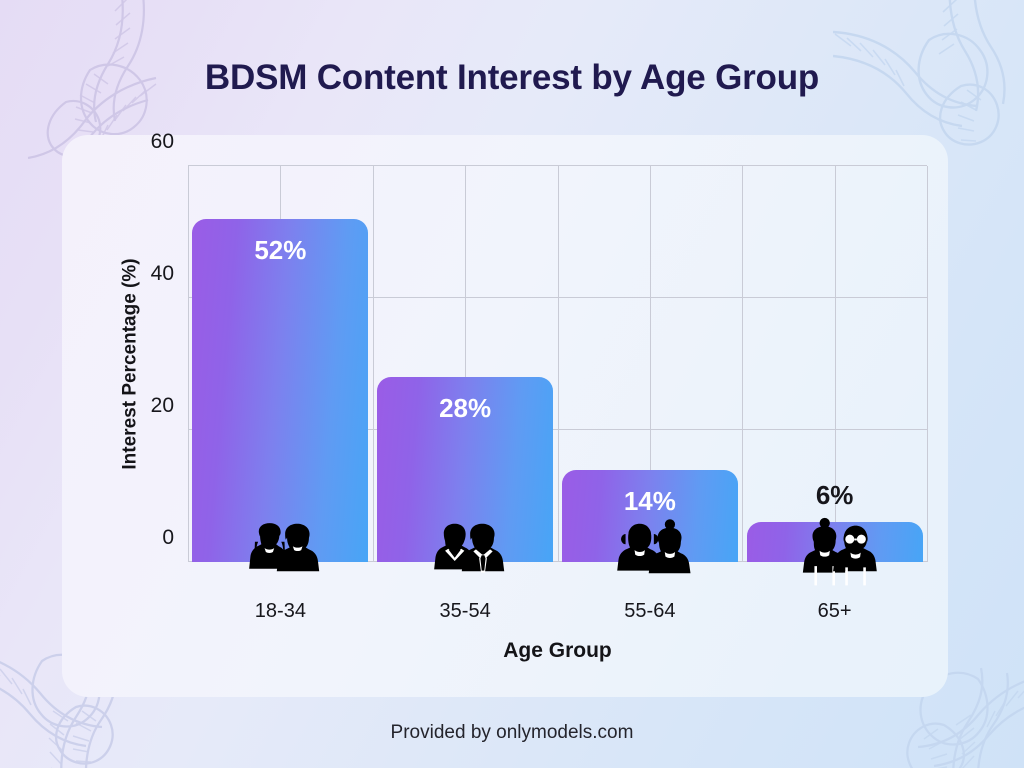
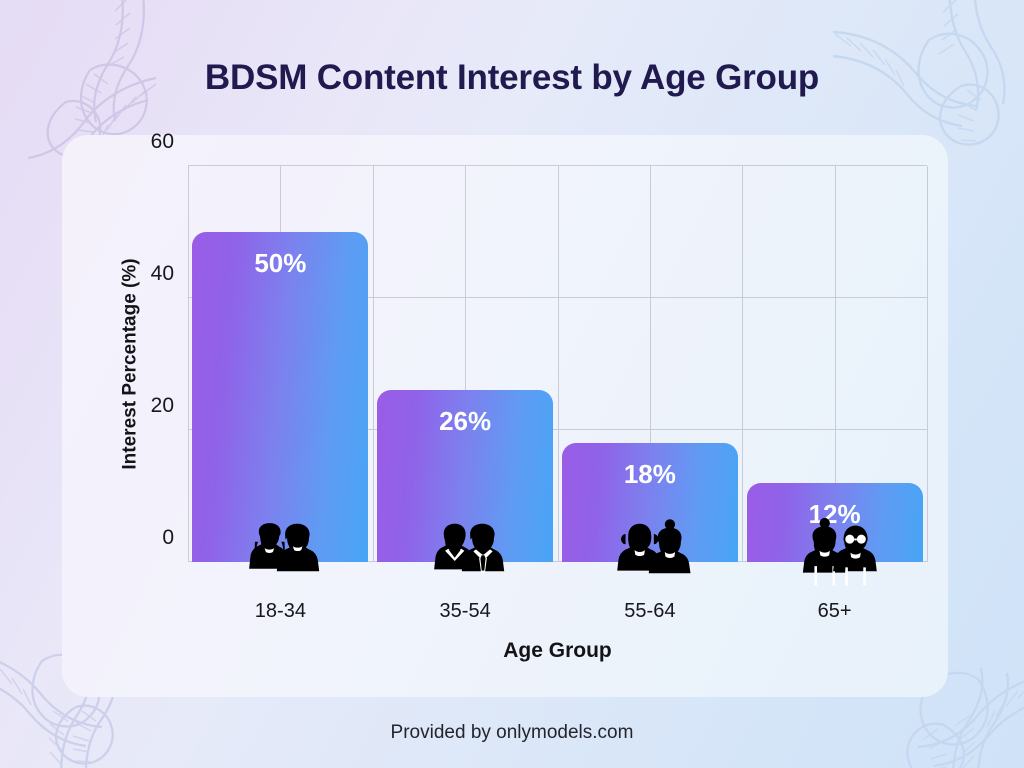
18-34: 52% -> 50%
35-54: 28% -> 26%
55-64: 14% -> 18%
65+: 6% -> 12%
